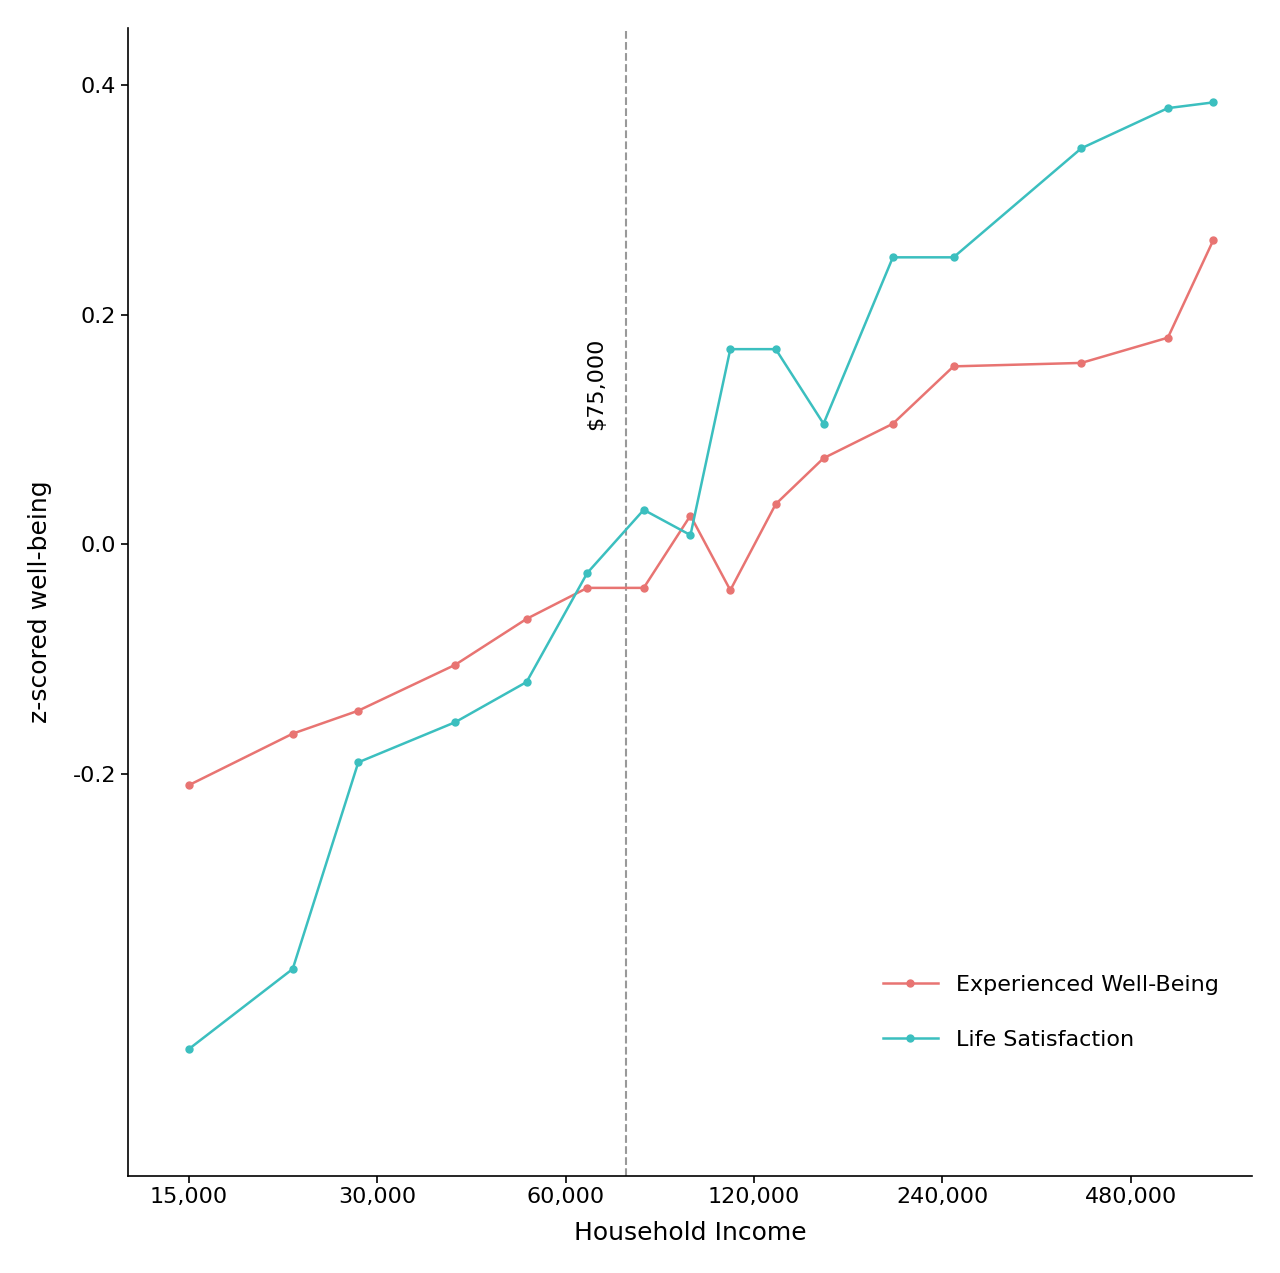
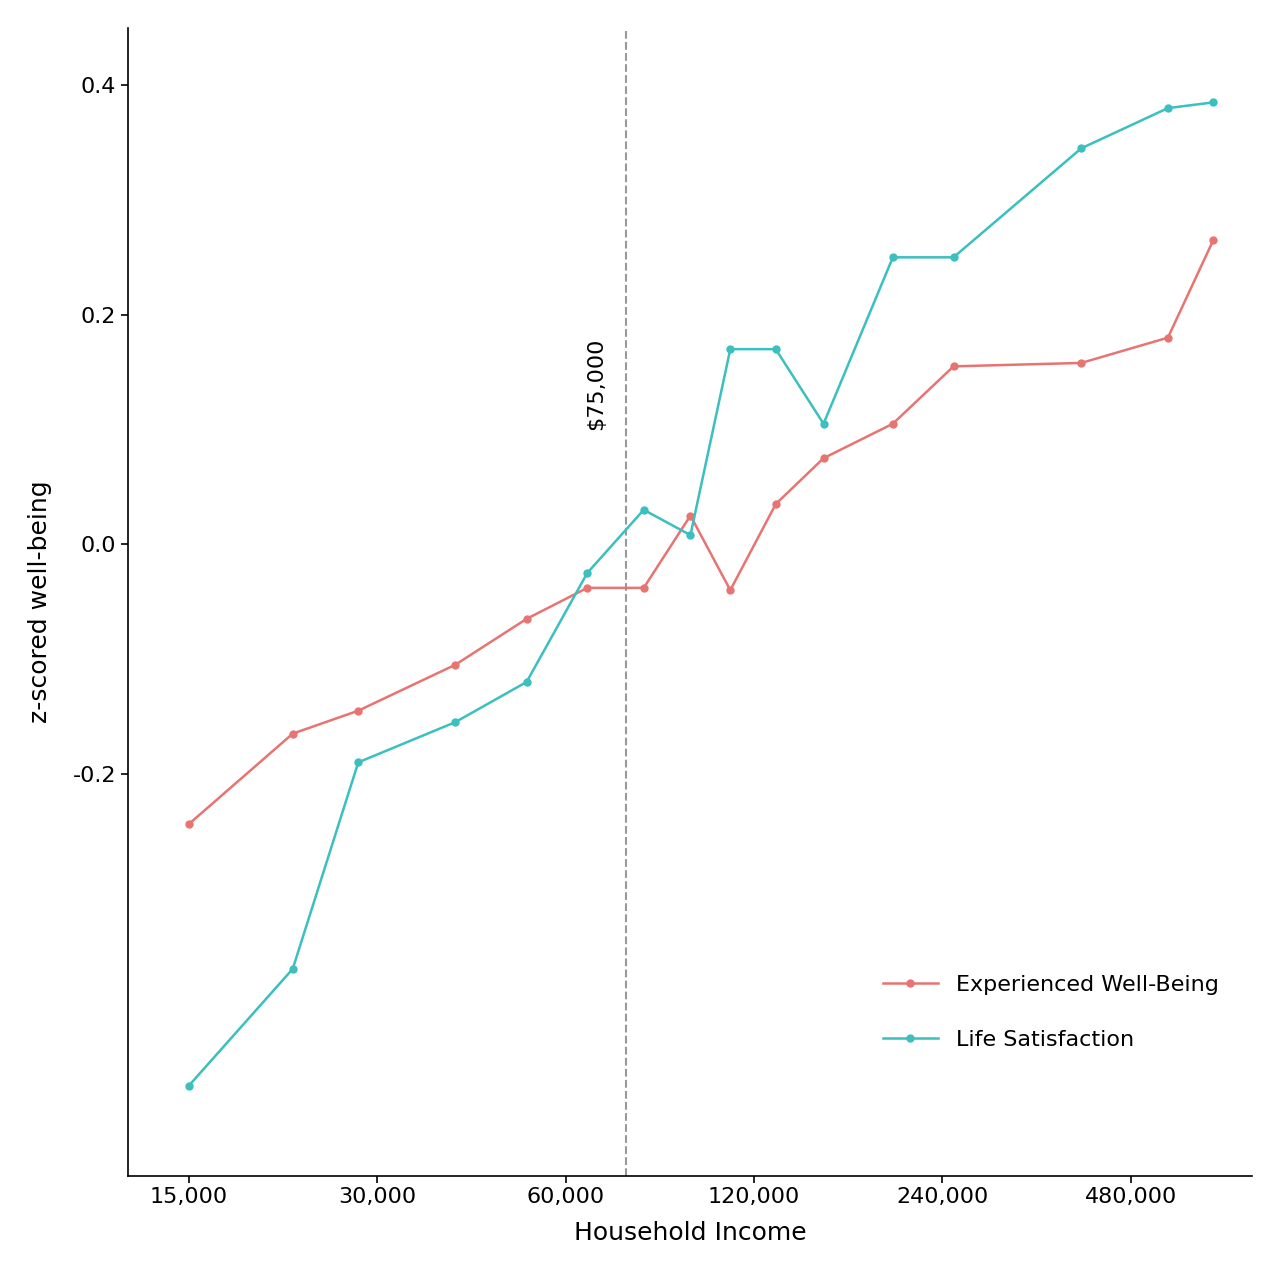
Experienced Well-Being/15,000: -0.210 -> -0.244
Life Satisfaction/15,000: -0.440 -> -0.472
